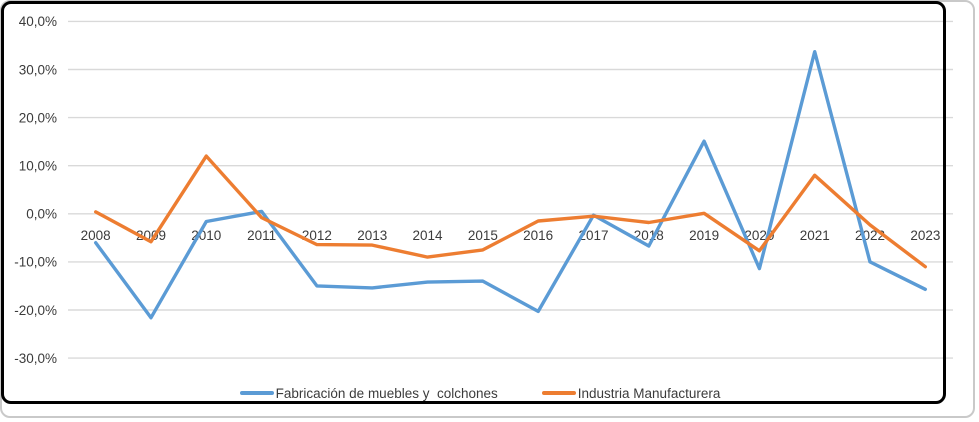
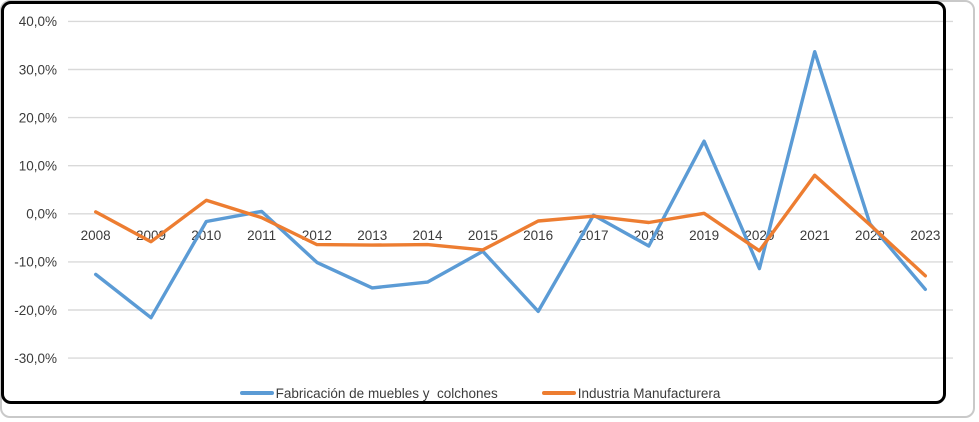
Fabricación de muebles y colchones/2008: -6% -> -13%
Industria Manufacturera/2010: 12% -> 3%
Fabricación de muebles y colchones/2012: -15% -> -10%
Industria Manufacturera/2014: -9% -> -6%
Fabricación de muebles y colchones/2015: -14% -> -8%
Fabricación de muebles y colchones/2022: -10% -> -2%
Industria Manufacturera/2023: -11% -> -13%
